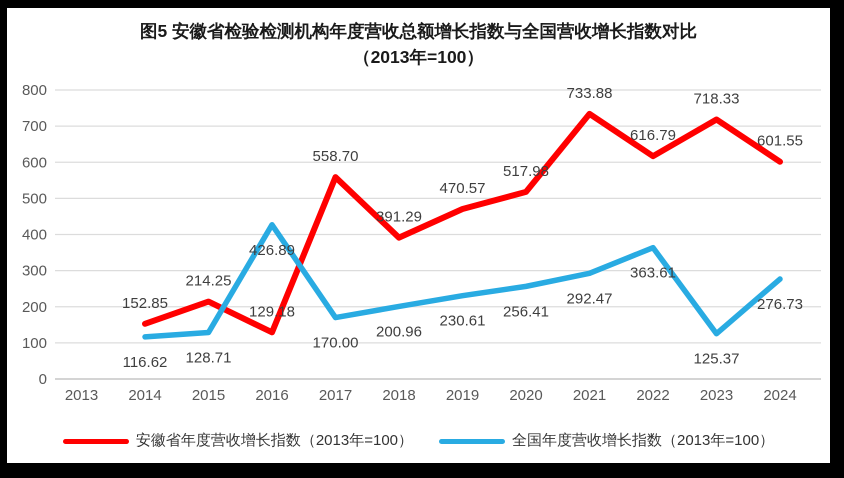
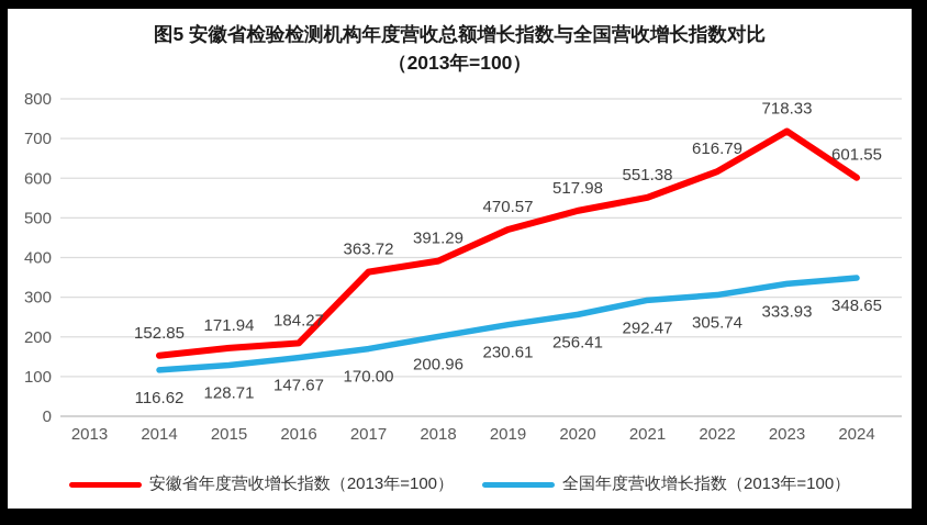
安徽省年度营收增长指数（2013年=100）/2015: 214.25 -> 171.94
安徽省年度营收增长指数（2013年=100）/2016: 129.18 -> 184.27
全国年度营收增长指数（2013年=100）/2016: 426.89 -> 147.67
安徽省年度营收增长指数（2013年=100）/2017: 558.70 -> 363.72
安徽省年度营收增长指数（2013年=100）/2021: 733.88 -> 551.38
全国年度营收增长指数（2013年=100）/2022: 363.61 -> 305.74
全国年度营收增长指数（2013年=100）/2023: 125.37 -> 333.93
全国年度营收增长指数（2013年=100）/2024: 276.73 -> 348.65
